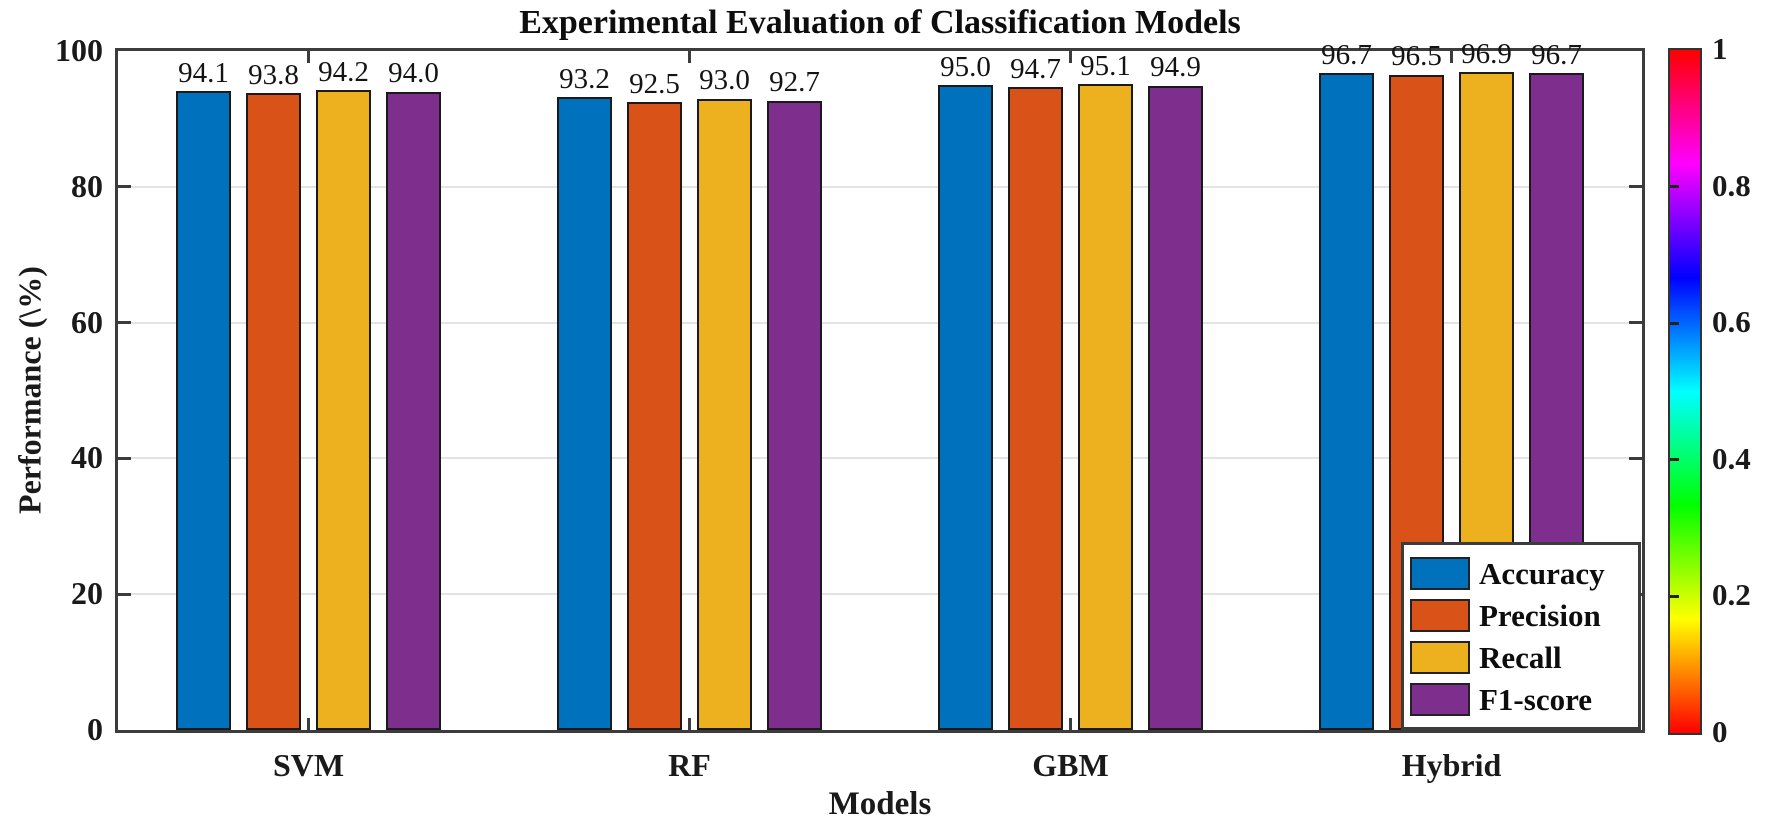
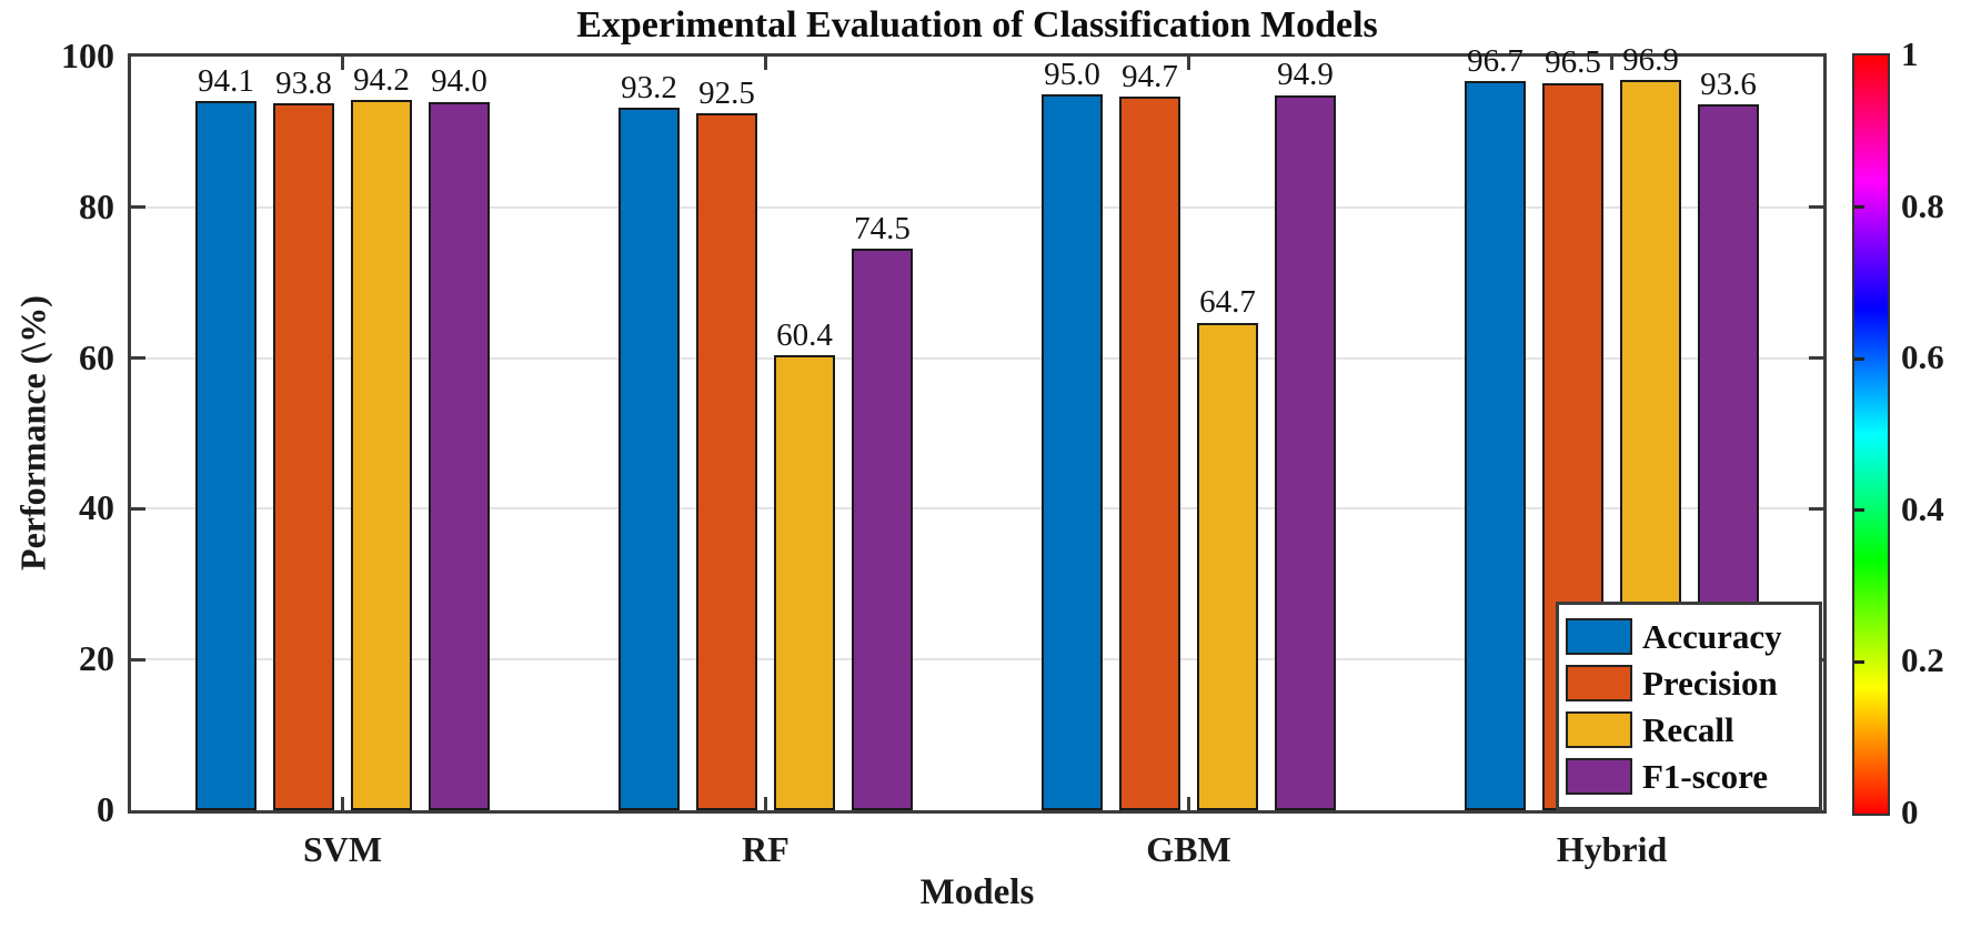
Recall/RF: 93.0 -> 60.4
F1-score/RF: 92.7 -> 74.5
Recall/GBM: 95.1 -> 64.7
F1-score/Hybrid: 96.7 -> 93.6
